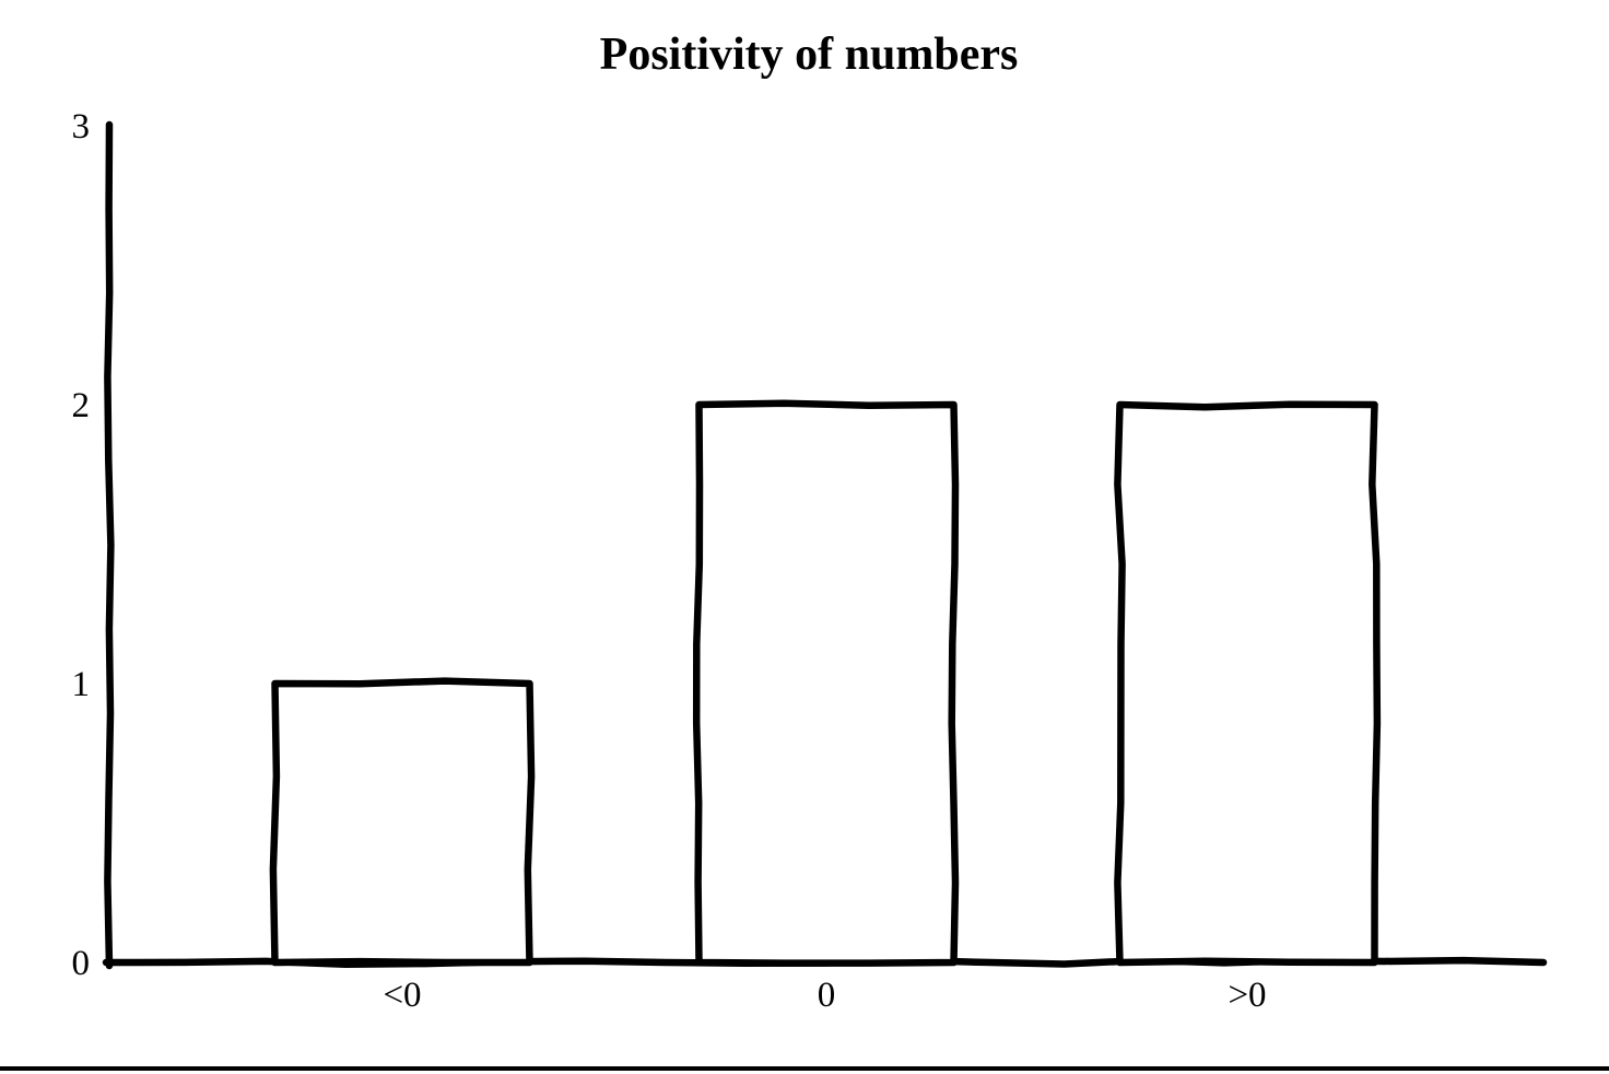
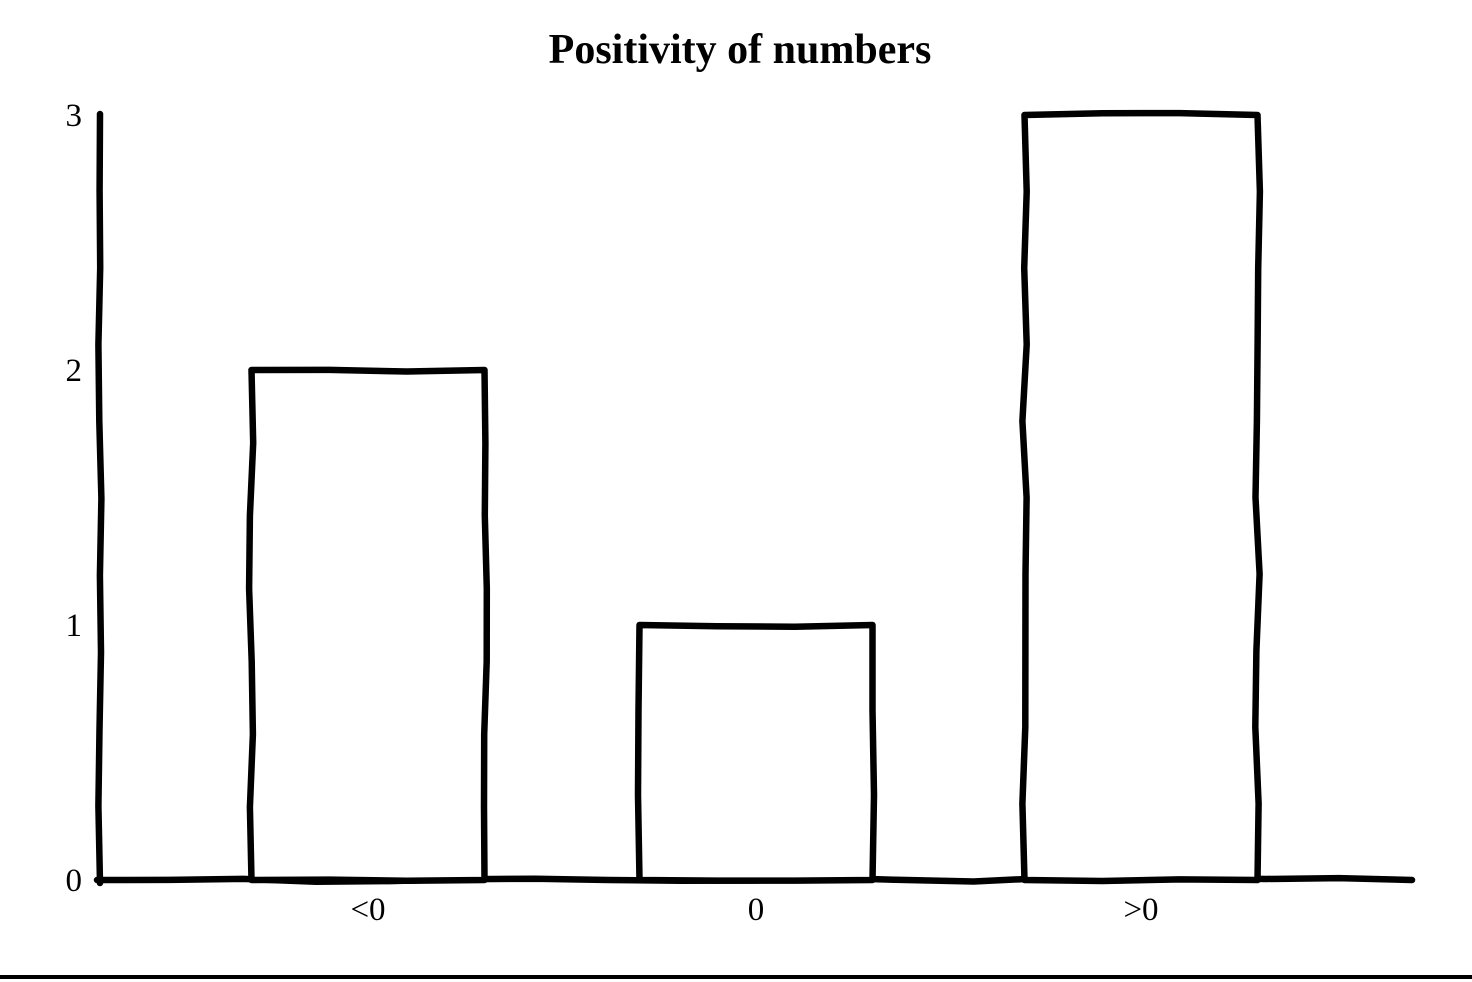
<0: 1 -> 2
0: 2 -> 1
>0: 2 -> 3
